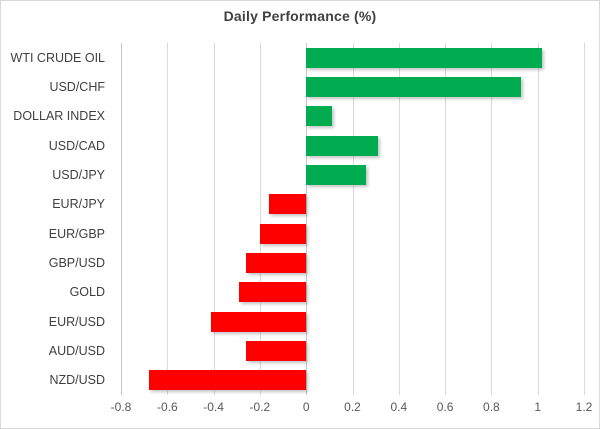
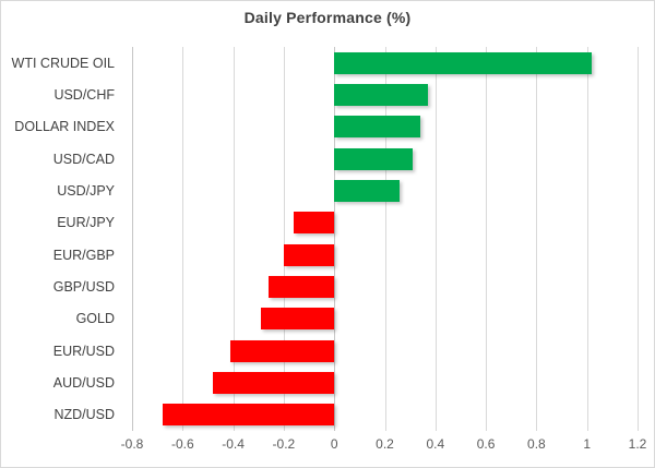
USD/CHF: 0.93 -> 0.37
DOLLAR INDEX: 0.11 -> 0.34
AUD/USD: -0.26 -> -0.48
